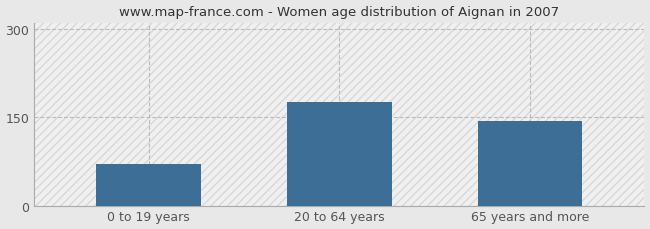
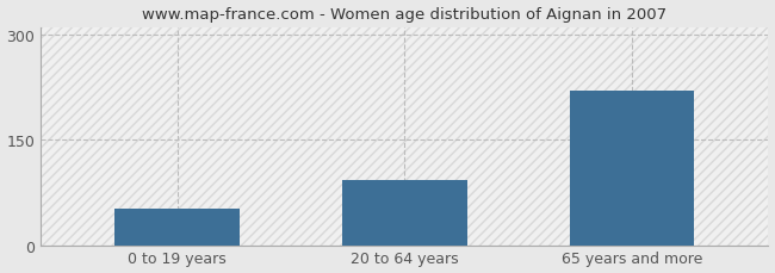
0 to 19 years: 70 -> 52
20 to 64 years: 175 -> 92
65 years and more: 144 -> 220
